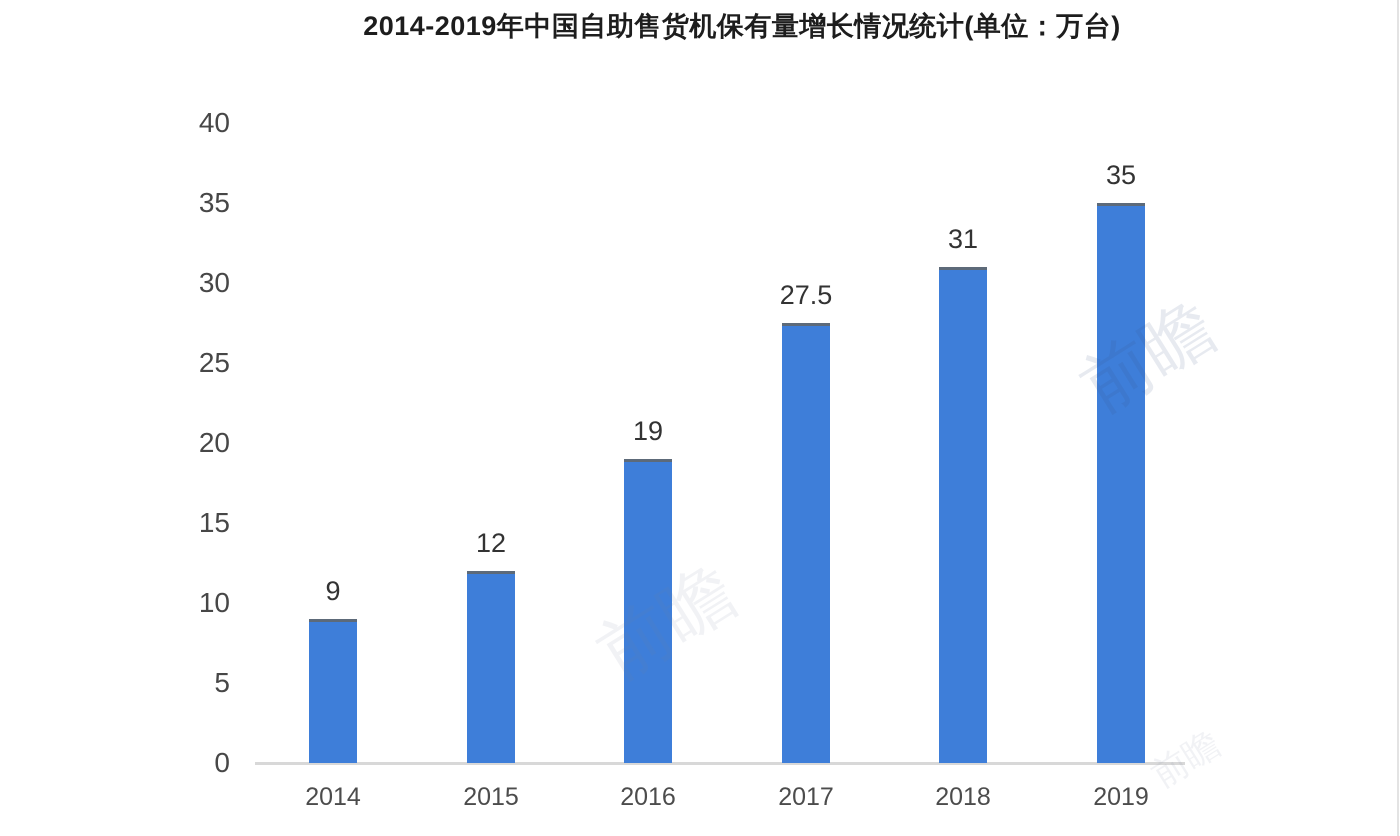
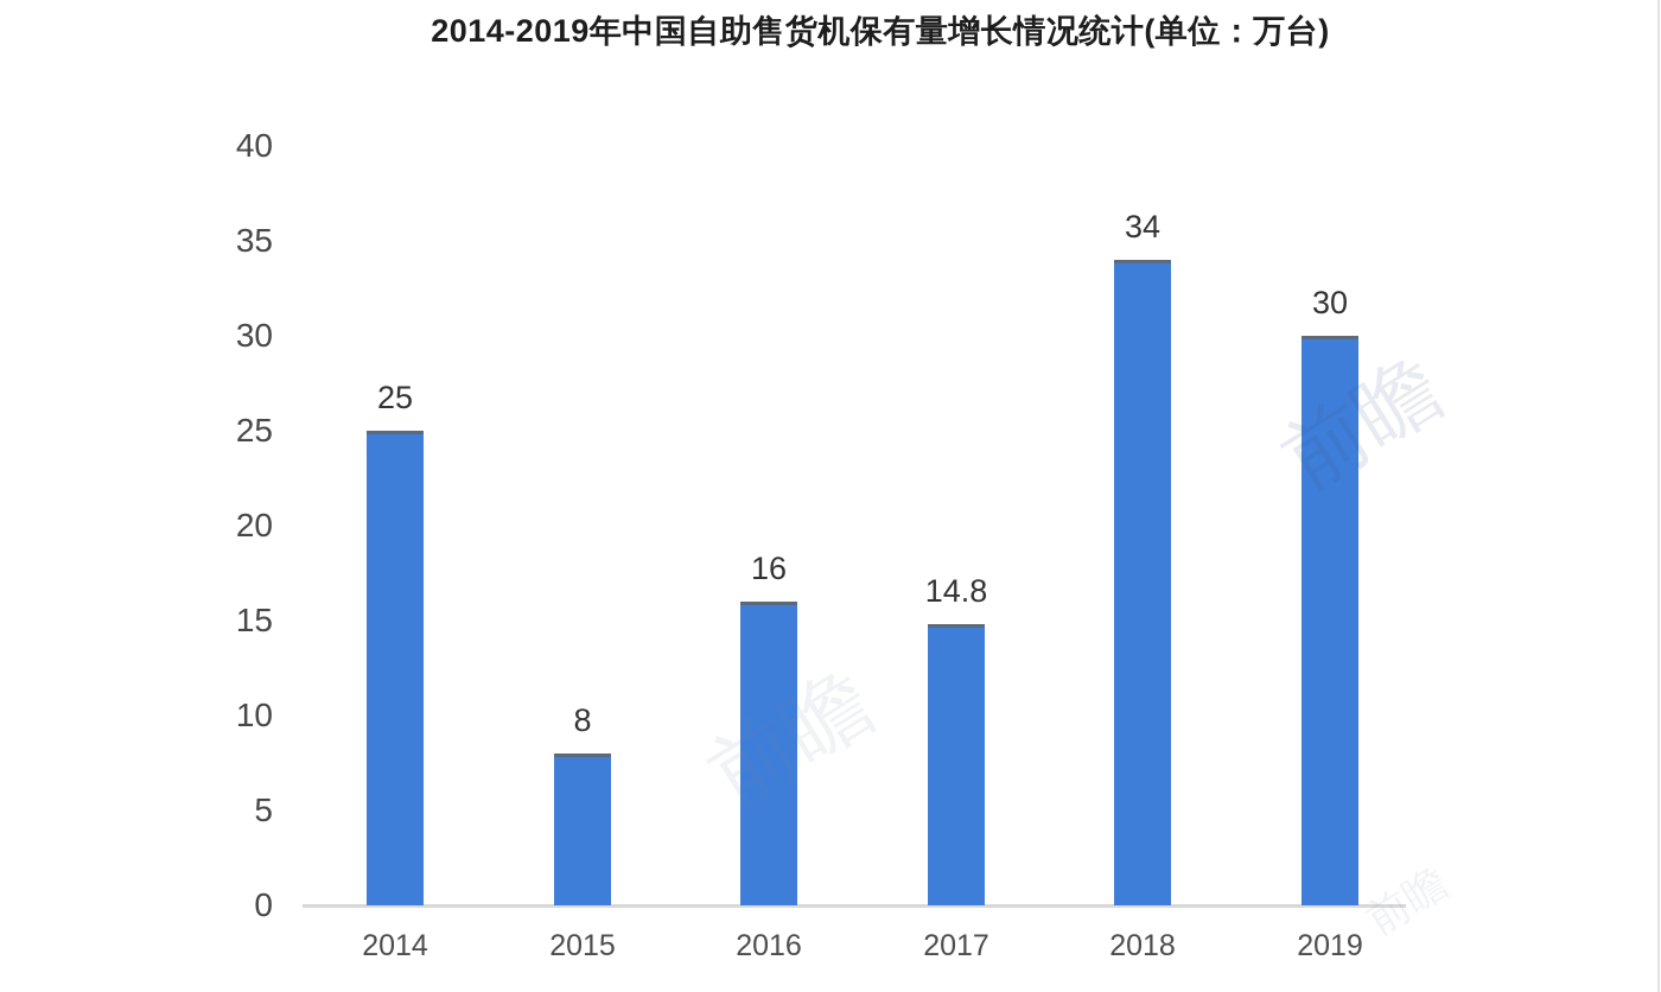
2014: 9 -> 25
2015: 12 -> 8
2016: 19 -> 16
2017: 27.5 -> 14.8
2018: 31 -> 34
2019: 35 -> 30
